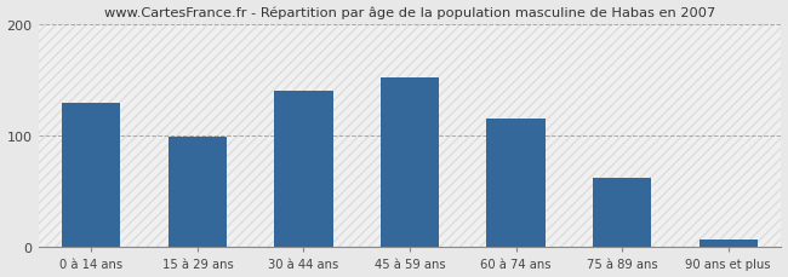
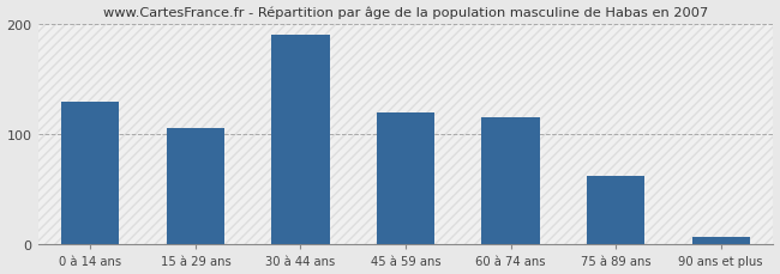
15 à 29 ans: 99 -> 106
30 à 44 ans: 140 -> 190
45 à 59 ans: 152 -> 120
